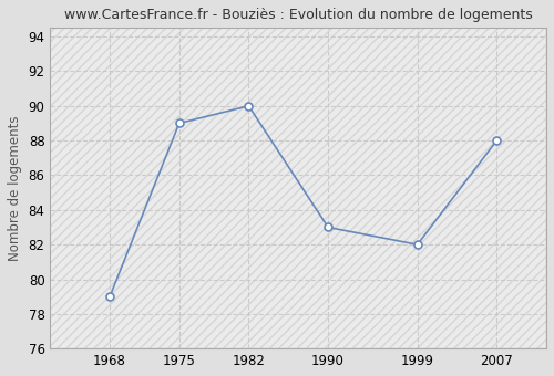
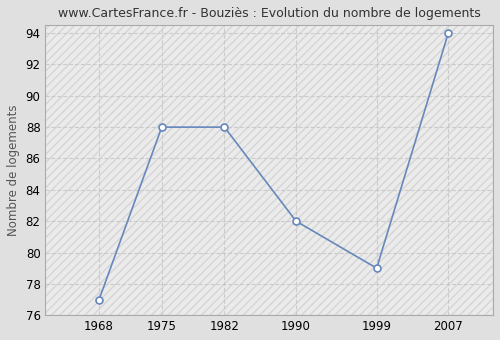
1968: 79 -> 77
1975: 89 -> 88
1982: 90 -> 88
1990: 83 -> 82
1999: 82 -> 79
2007: 88 -> 94
